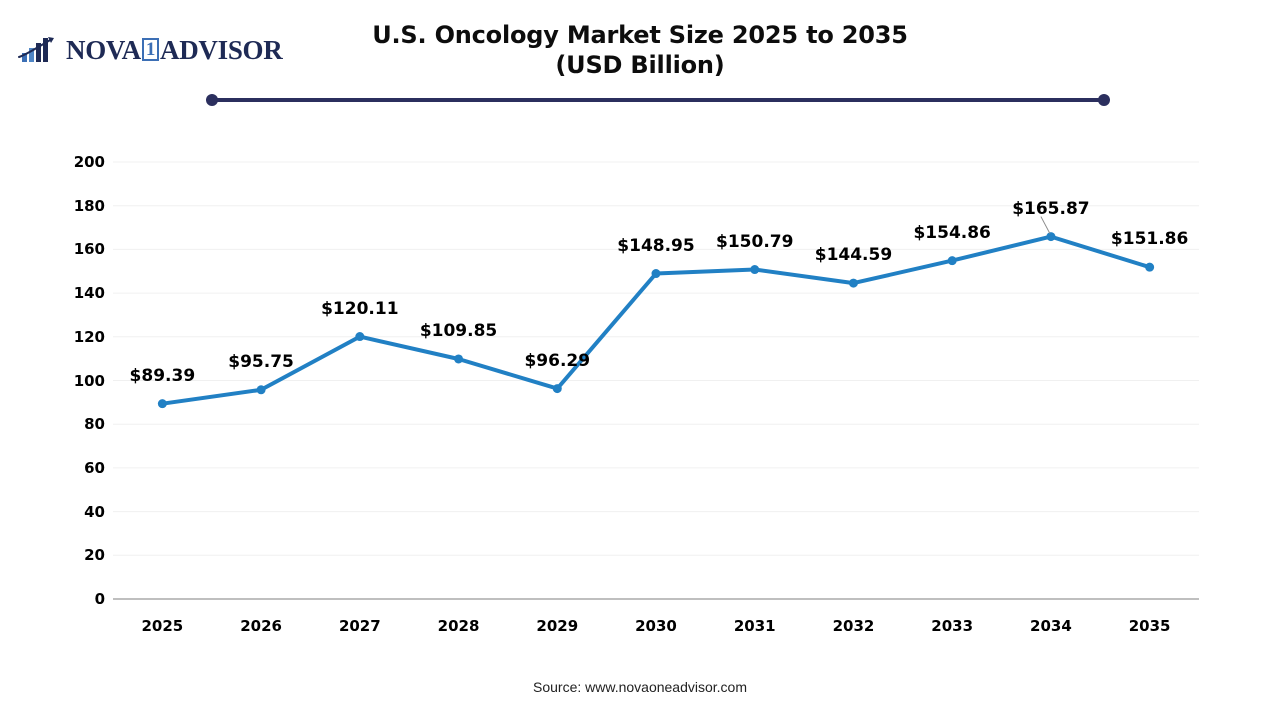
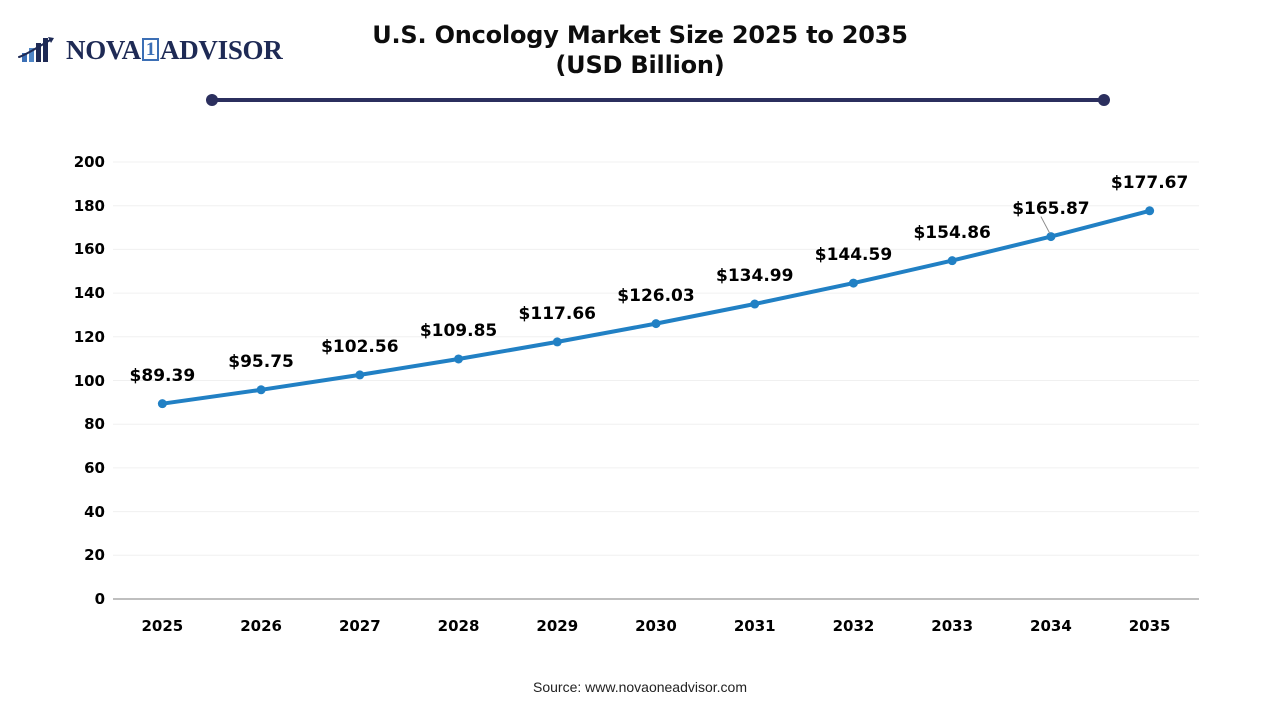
2027: $120.11 -> $102.56
2029: $96.29 -> $117.66
2030: $148.95 -> $126.03
2031: $150.79 -> $134.99
2035: $151.86 -> $177.67
